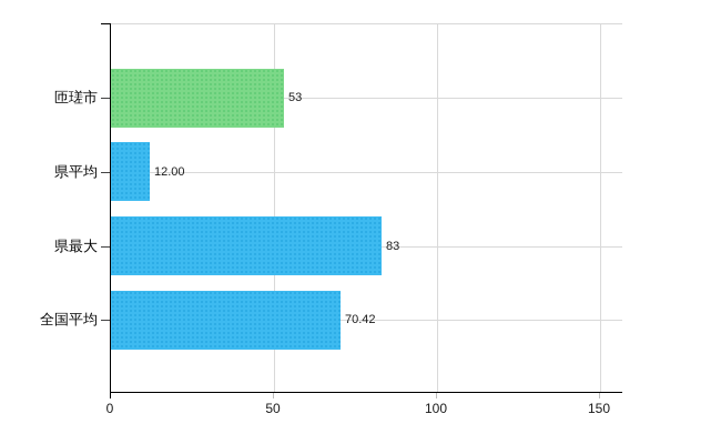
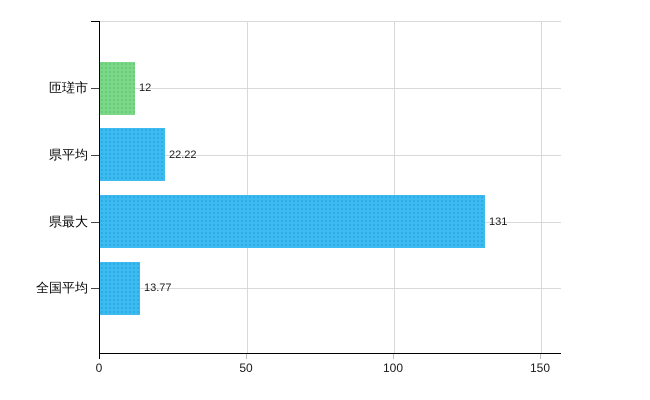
匝瑳市: 53 -> 12
県平均: 12.00 -> 22.22
県最大: 83 -> 131
全国平均: 70.42 -> 13.77
